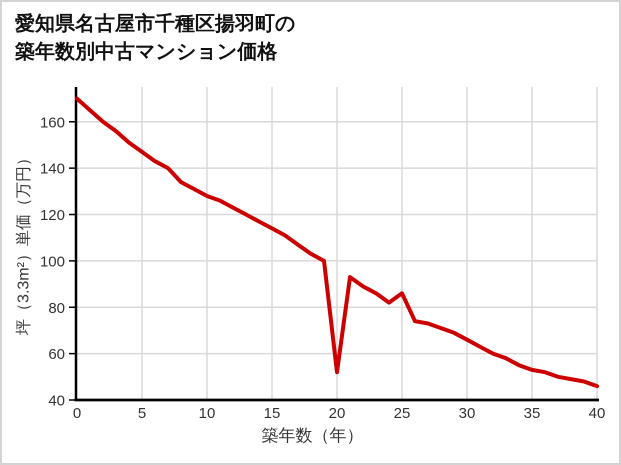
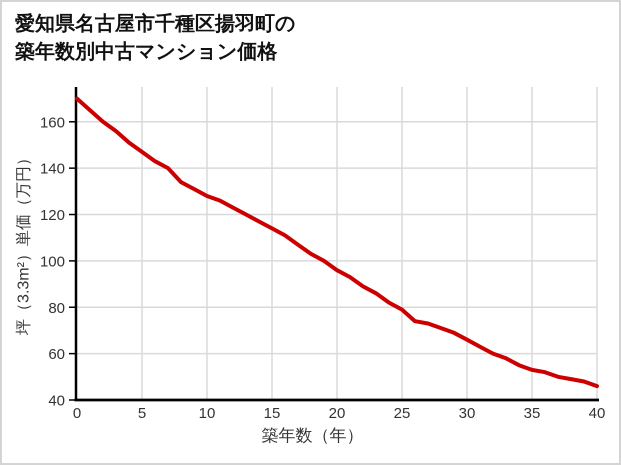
20: 52 -> 96
25: 86 -> 79
